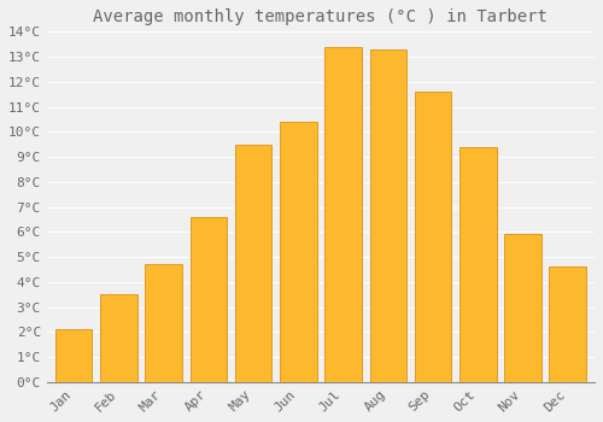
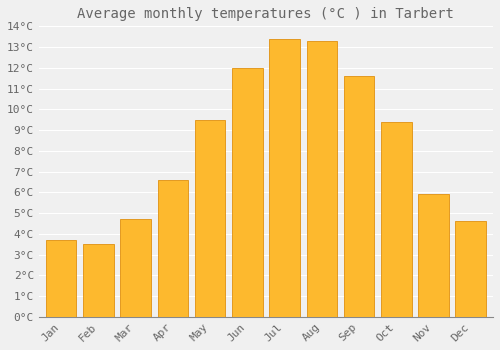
Jan: 2.1°C -> 3.7°C
Jun: 10.4°C -> 12.0°C
